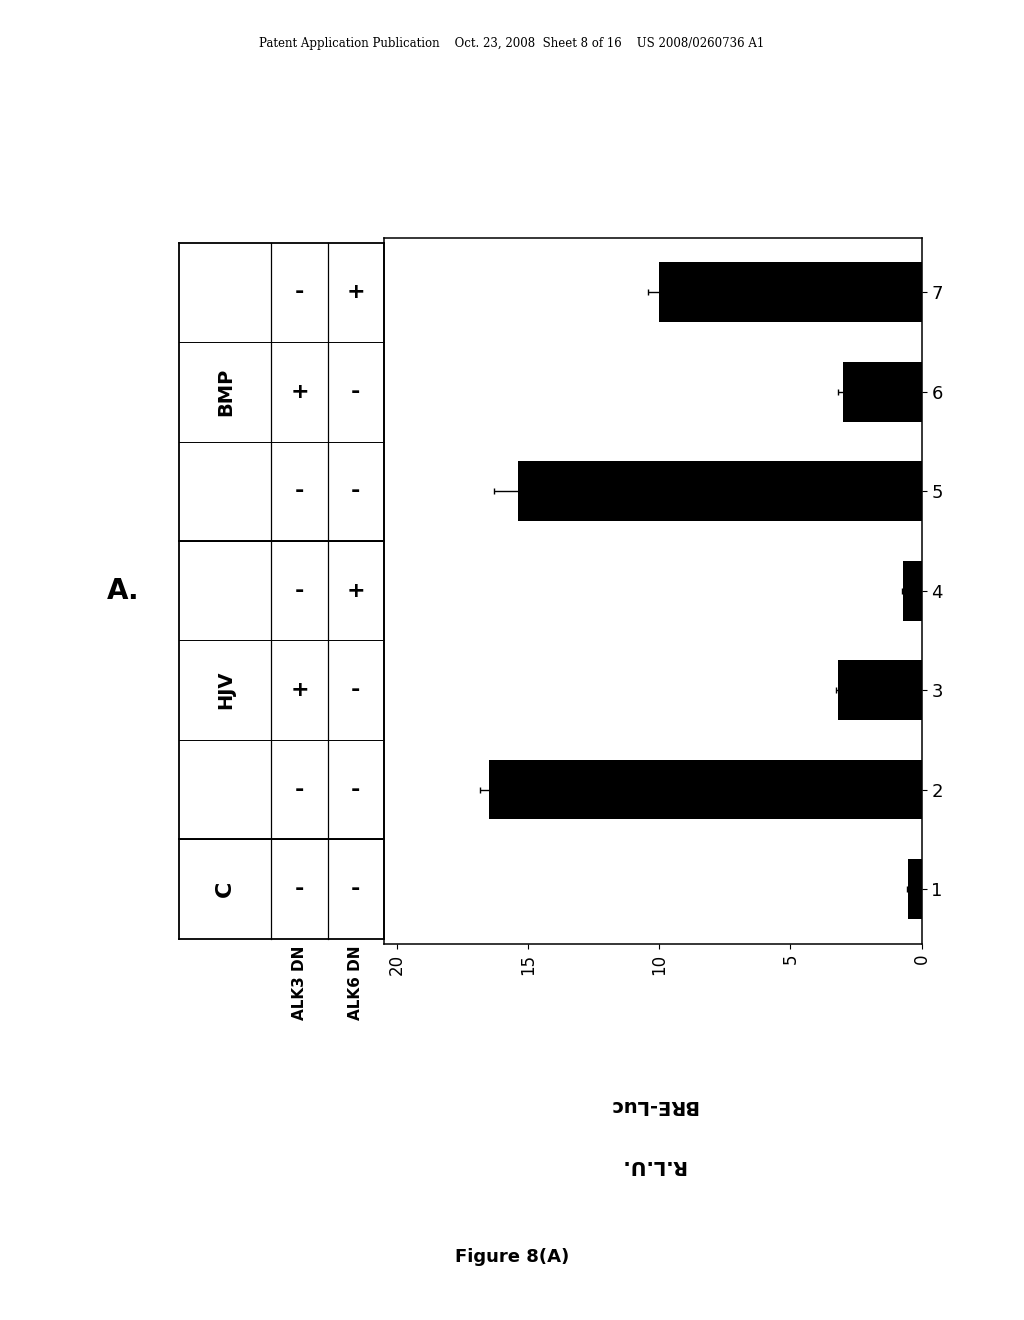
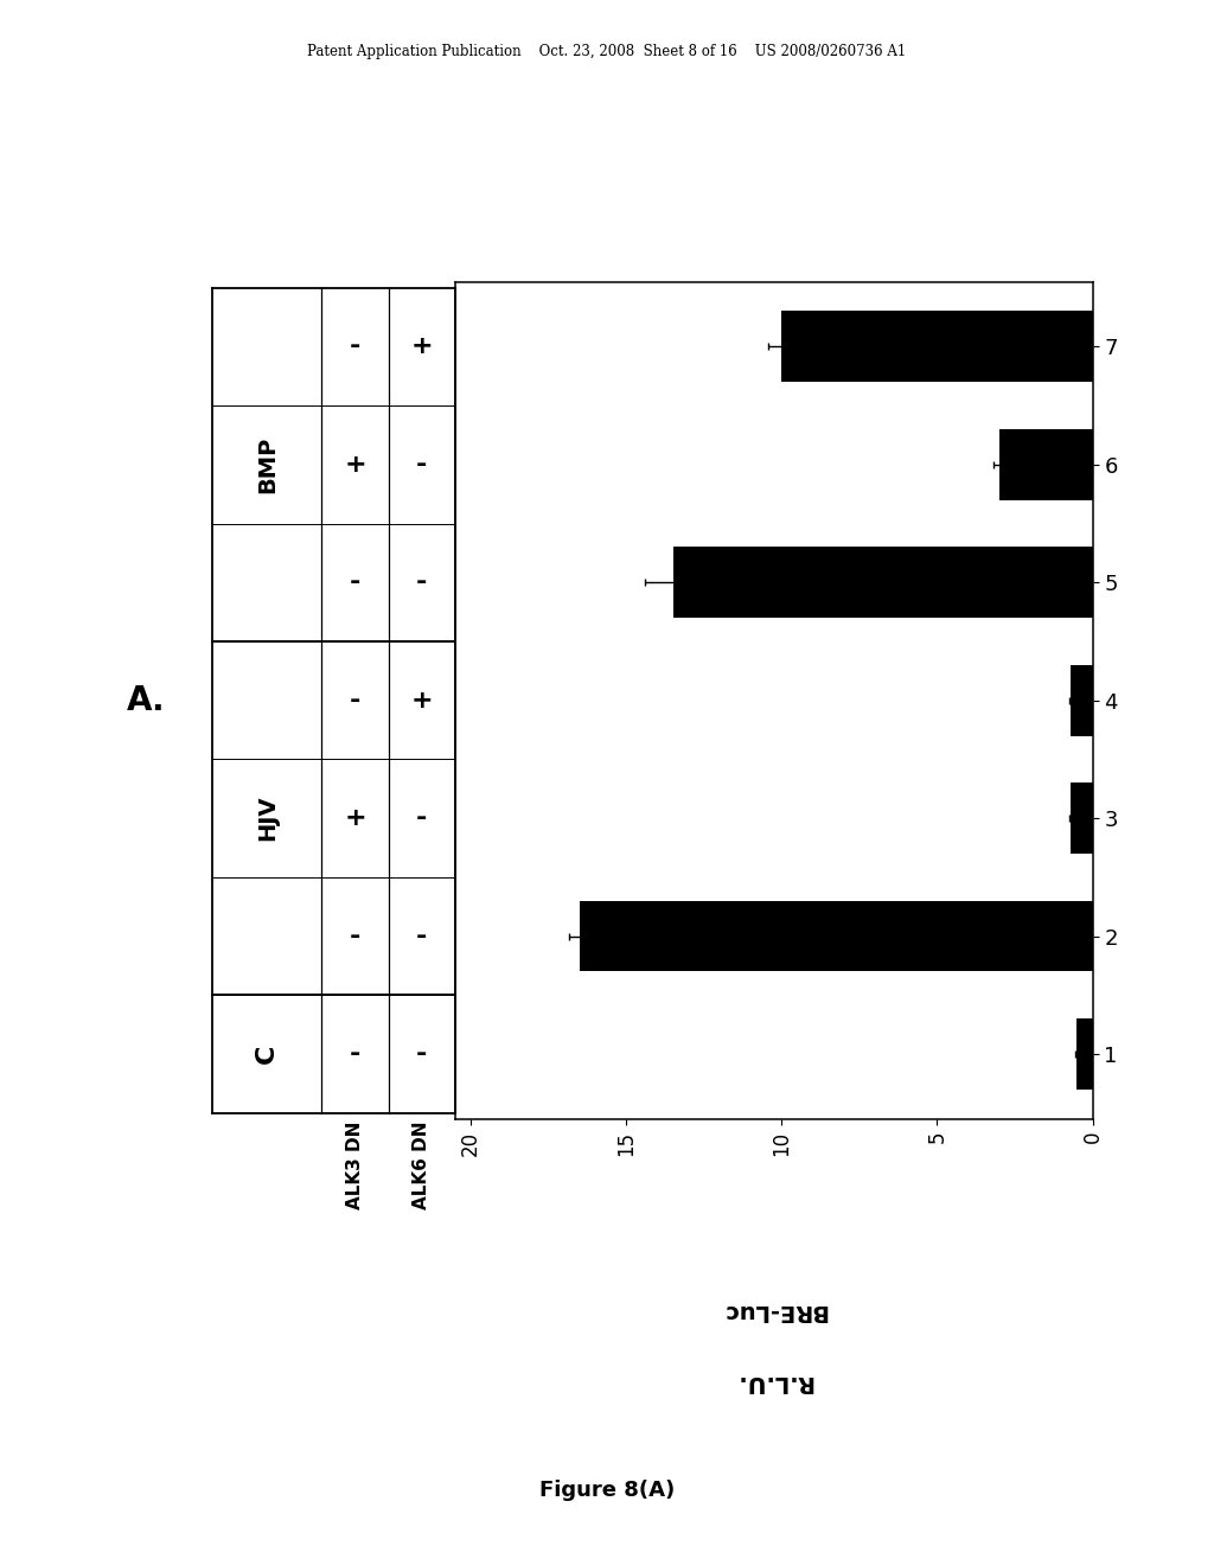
5: 15.4 -> 13.5
3: 3.2 -> 0.7
